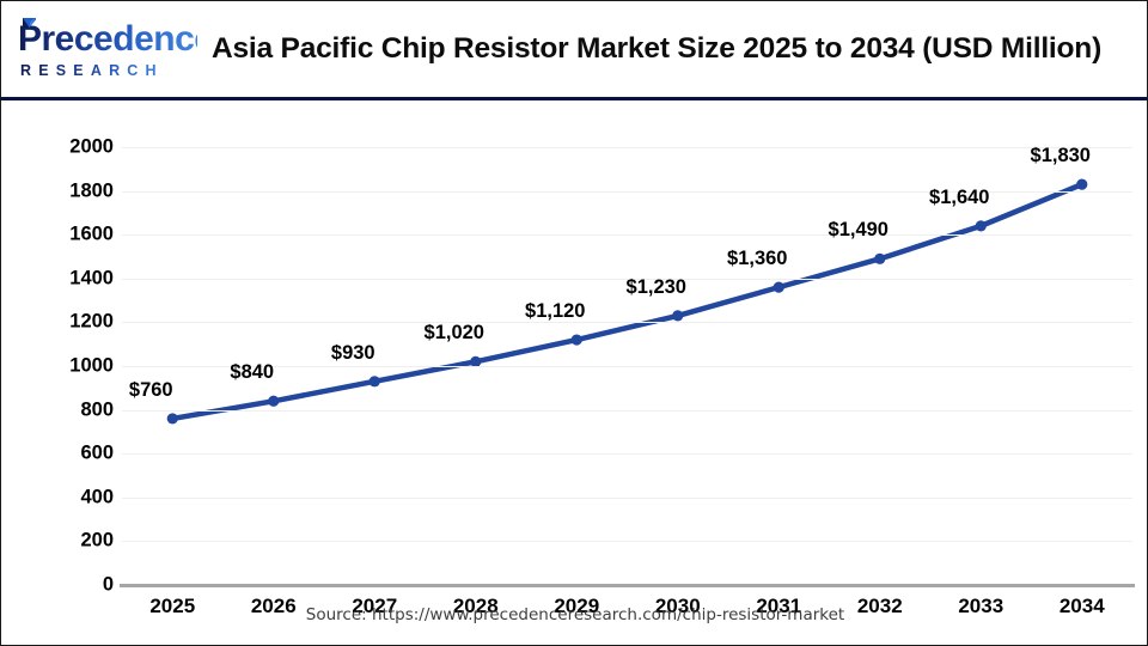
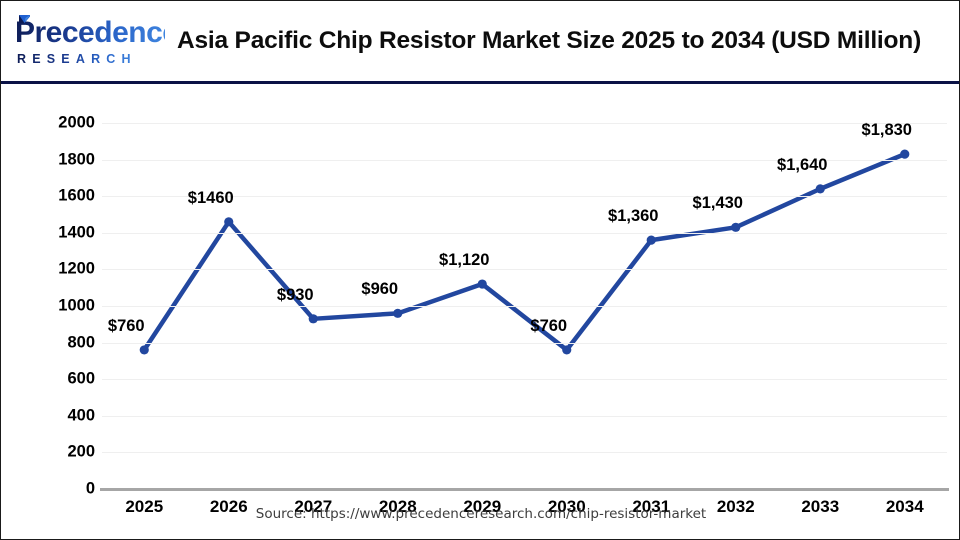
2026: $840 -> $1460
2028: $1,020 -> $960
2030: $1,230 -> $760
2032: $1,490 -> $1,430
